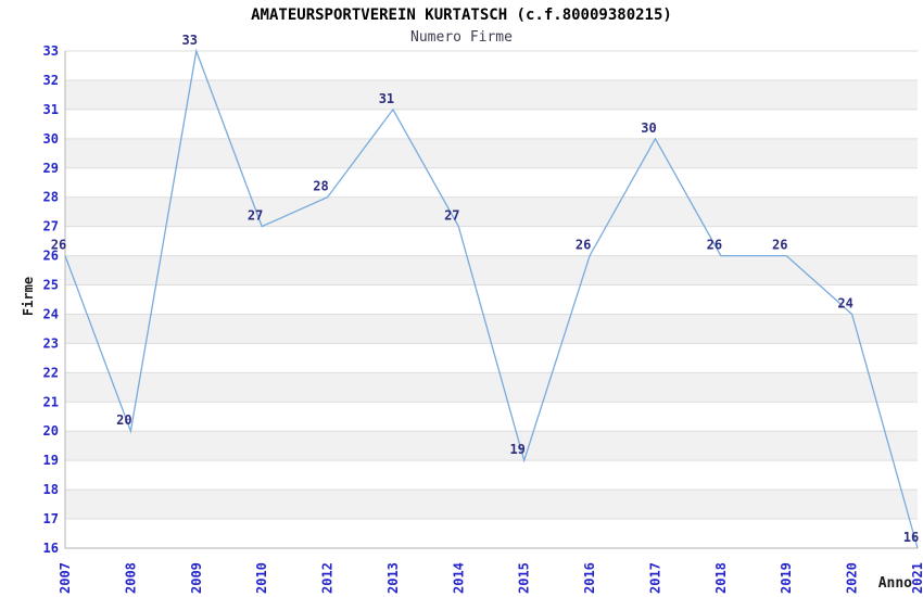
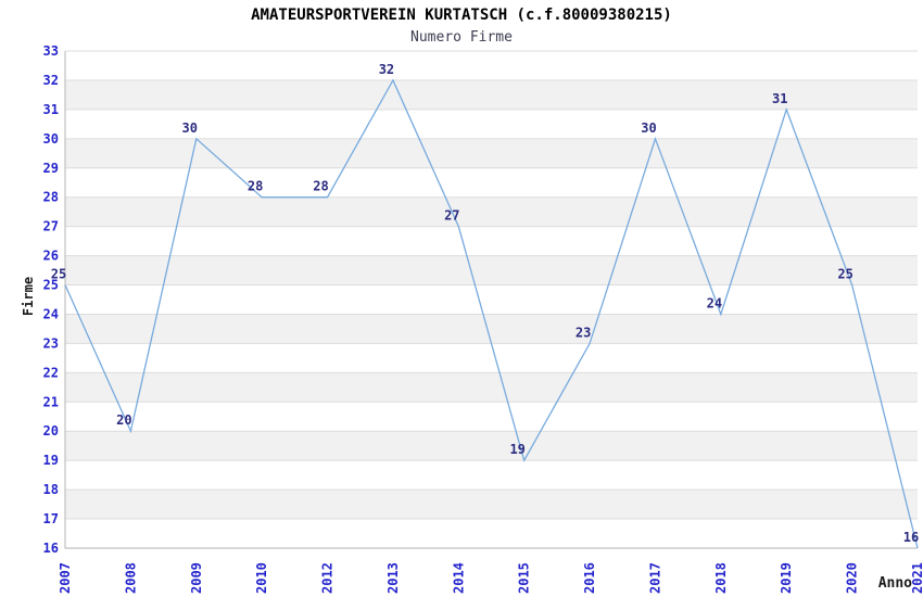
2007: 26 -> 25
2009: 33 -> 30
2010: 27 -> 28
2013: 31 -> 32
2016: 26 -> 23
2018: 26 -> 24
2019: 26 -> 31
2020: 24 -> 25
